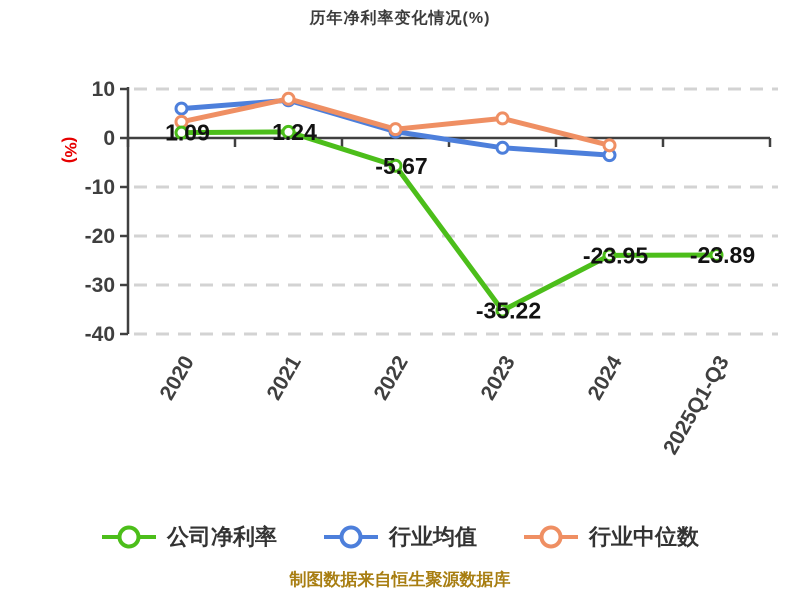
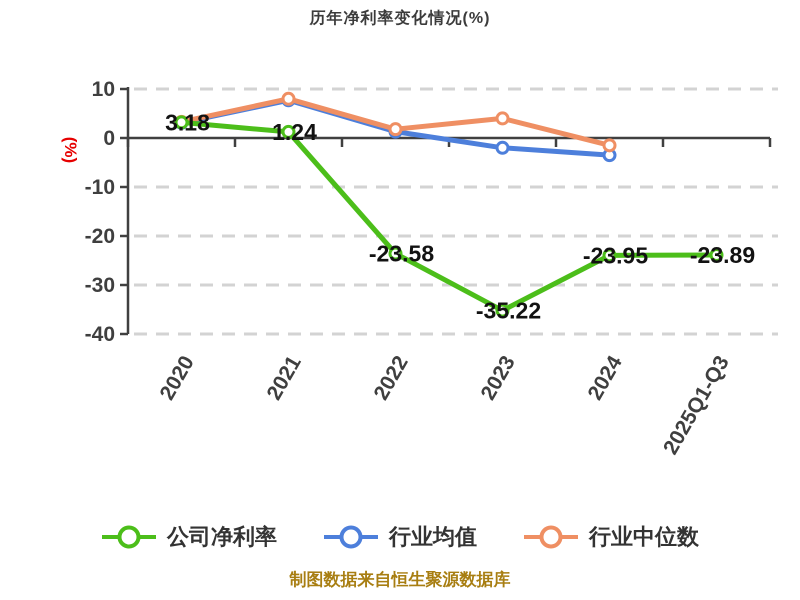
公司净利率/2020: 1.09 -> 3.18
行业均值/2020: 6 -> 3
公司净利率/2022: -5.67 -> -23.58
